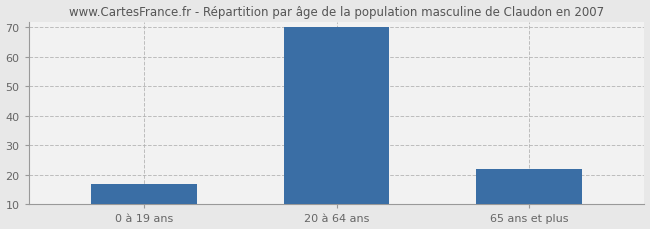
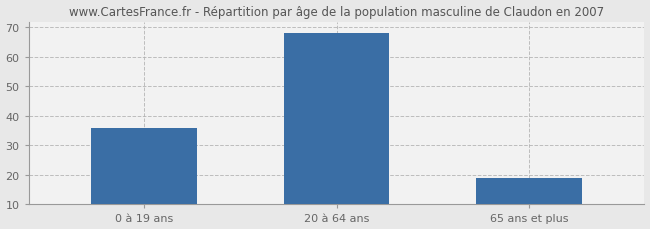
0 à 19 ans: 17 -> 36
20 à 64 ans: 70 -> 68
65 ans et plus: 22 -> 19
